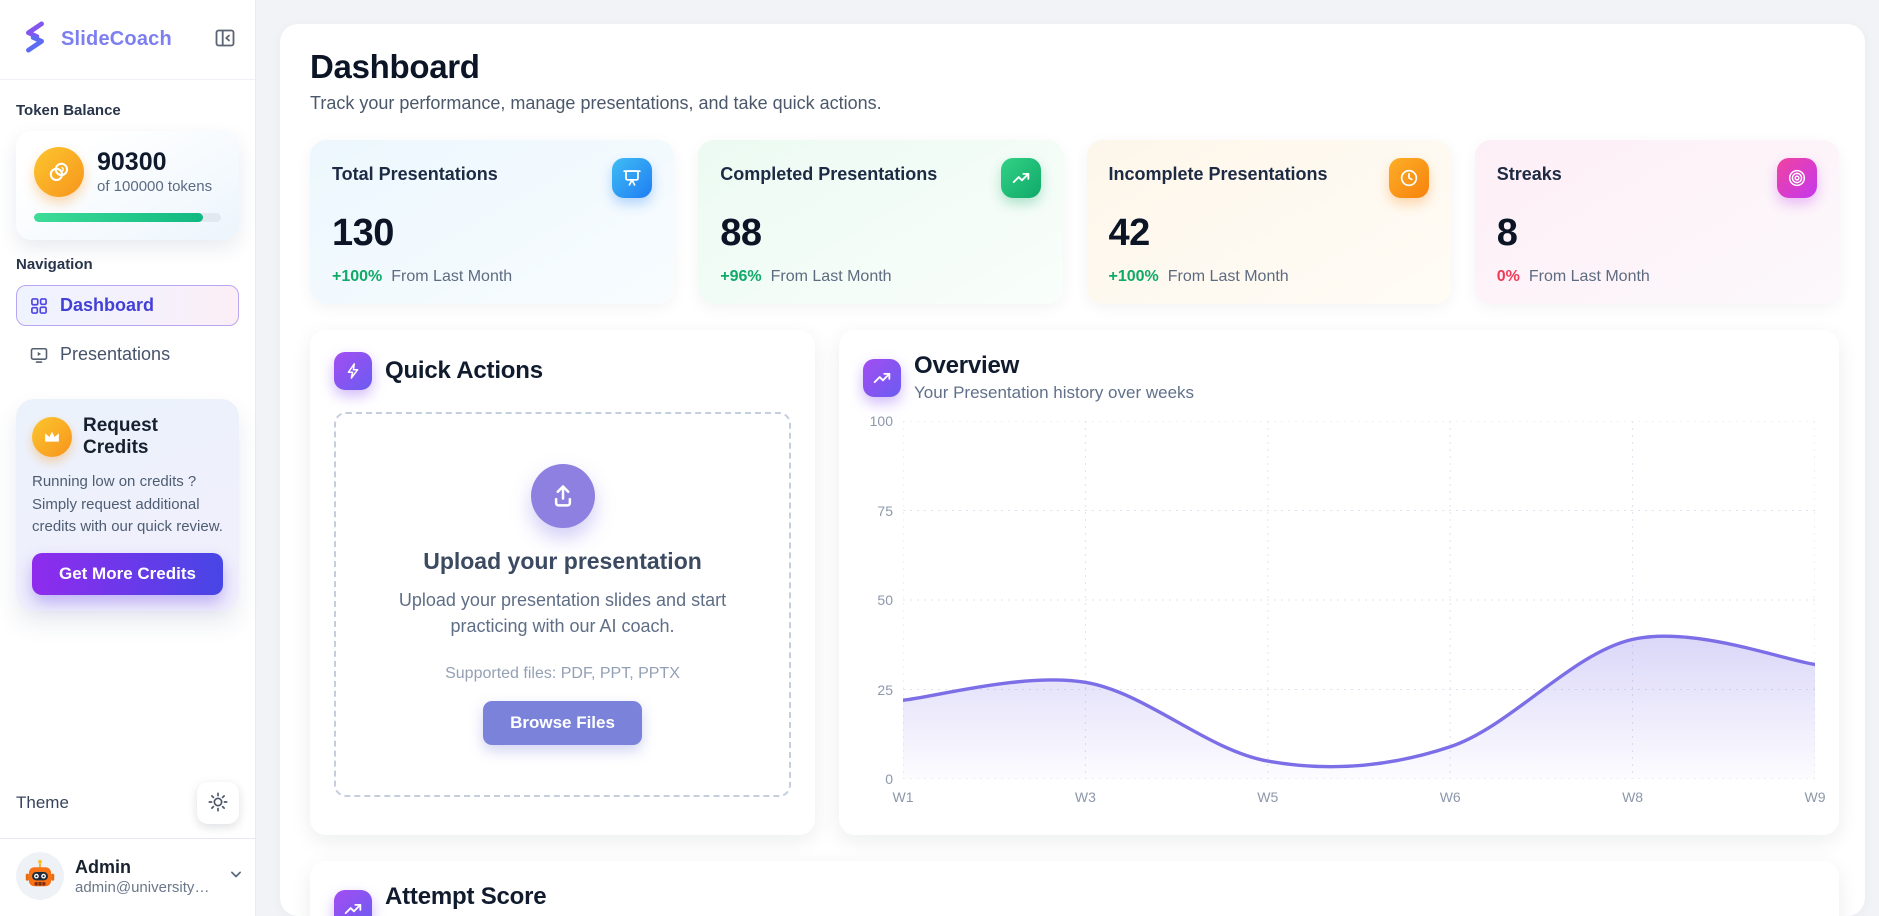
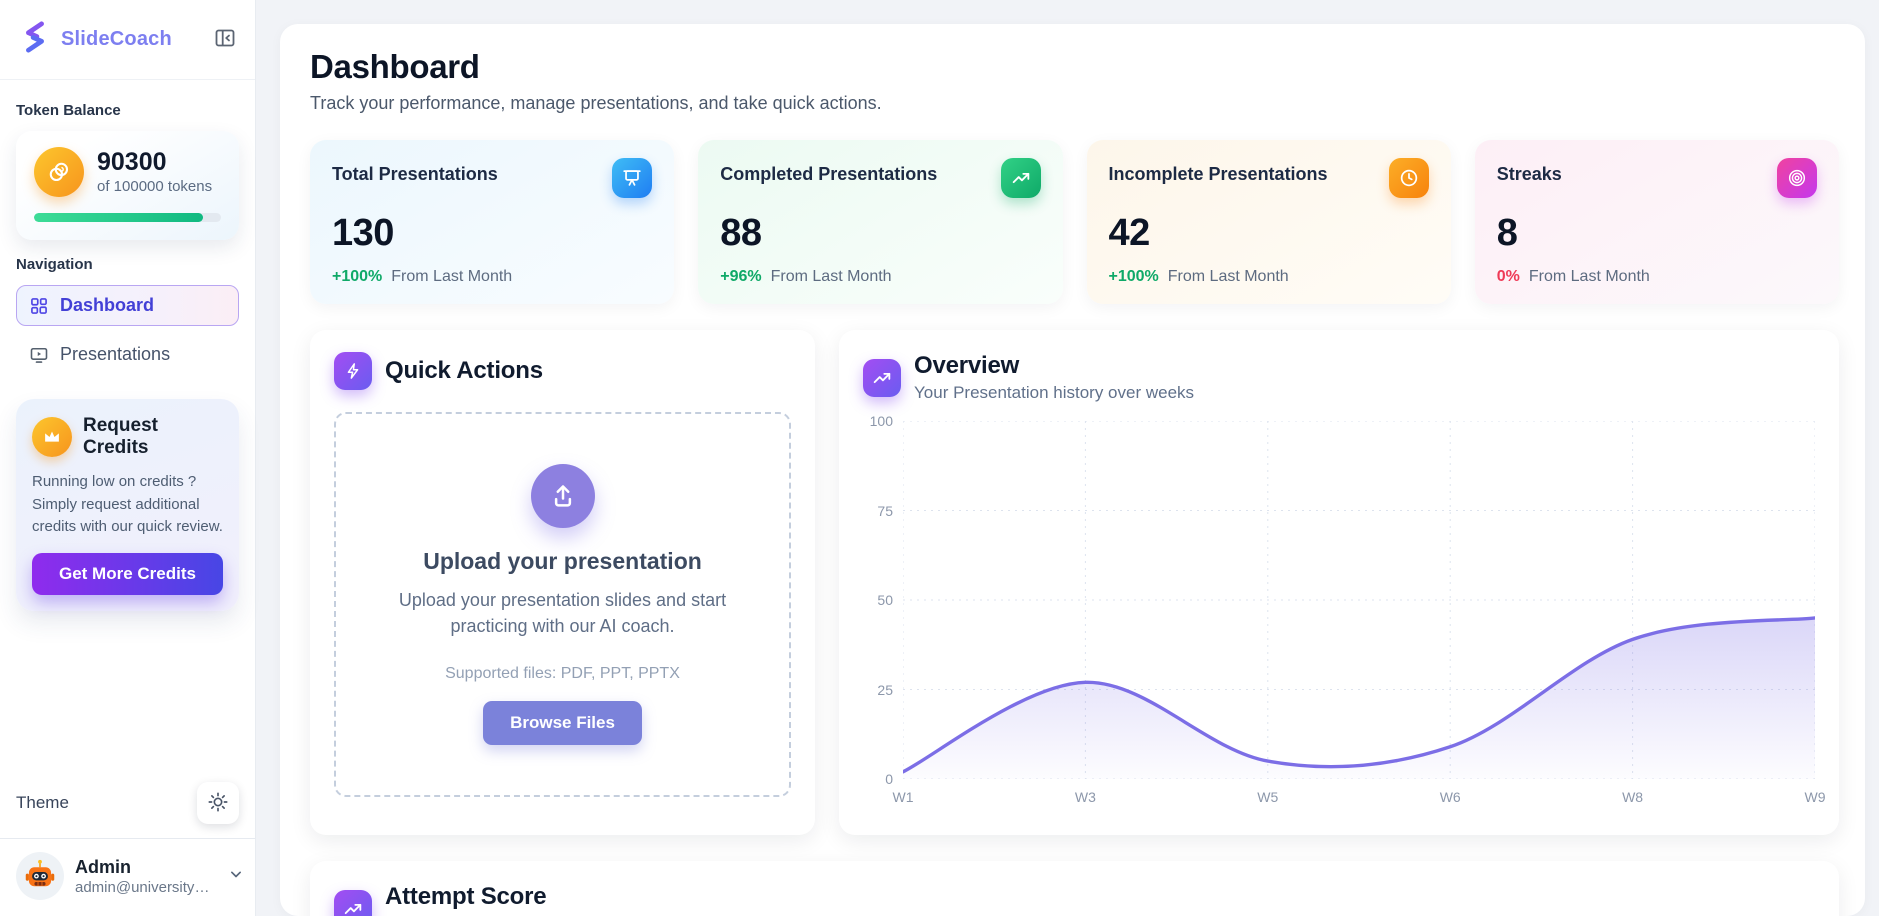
W1: 22 -> 2
W9: 32 -> 45
